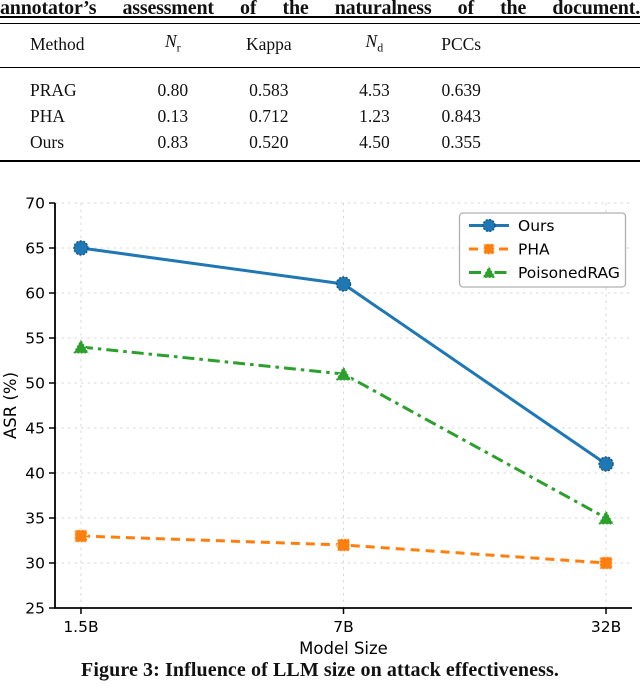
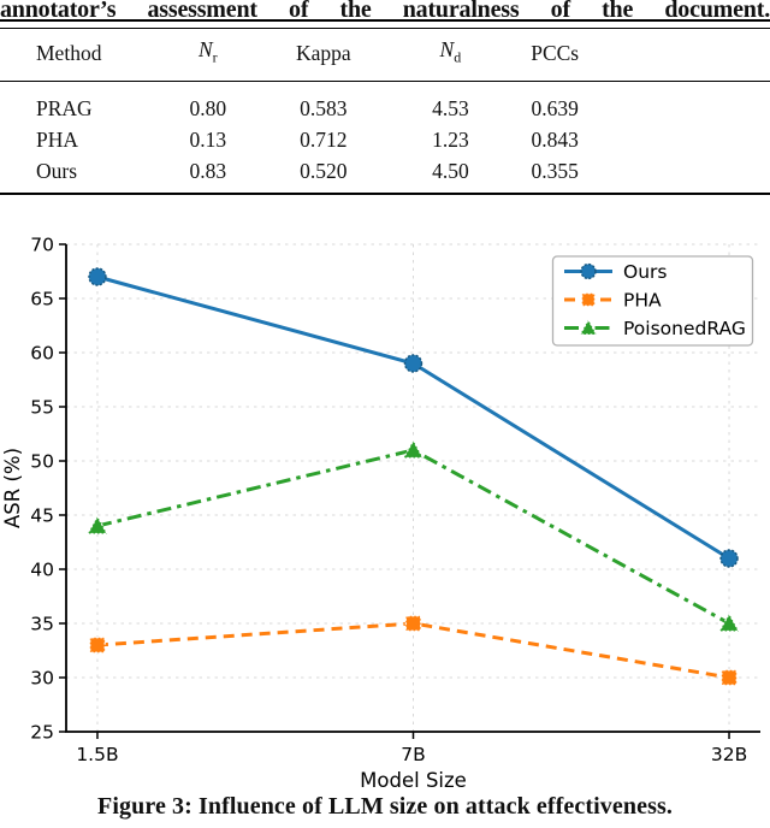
Ours/1.5B: 65 -> 67
PoisonedRAG/1.5B: 54 -> 44
Ours/7B: 61 -> 59
PHA/7B: 32 -> 35
